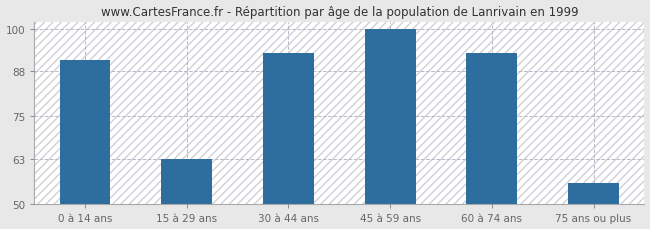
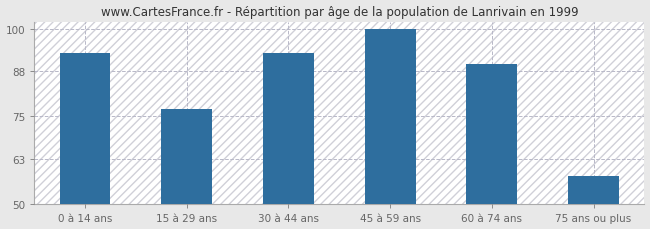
0 à 14 ans: 91 -> 93
15 à 29 ans: 63 -> 77
60 à 74 ans: 93 -> 90
75 ans ou plus: 56 -> 58
